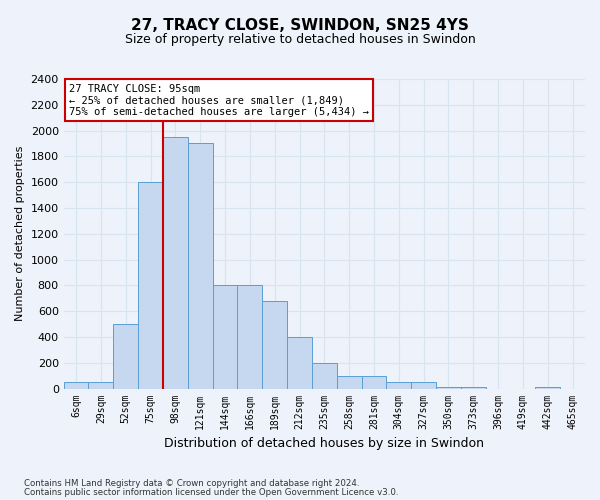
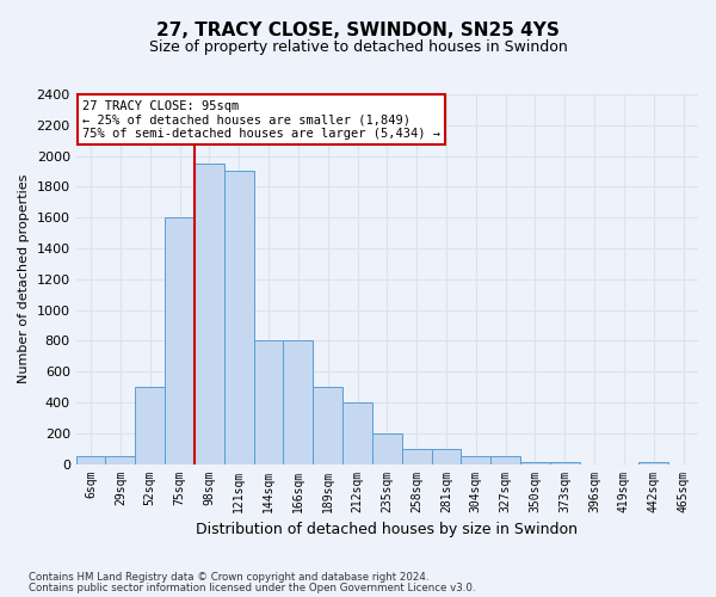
189sqm: 680 -> 500
